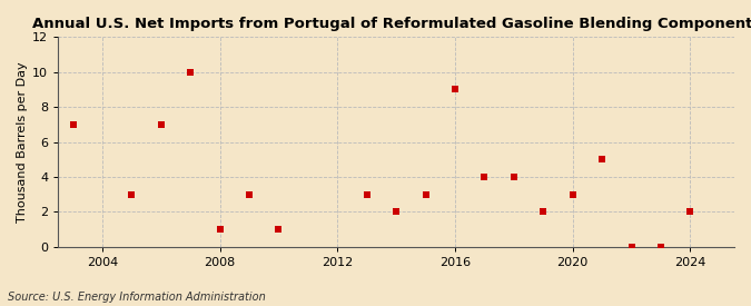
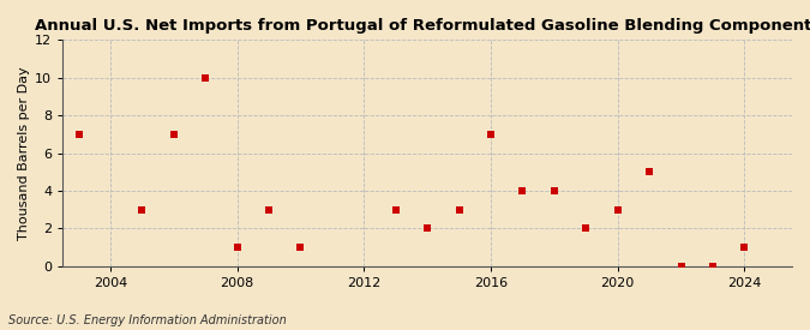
2016: 9 -> 7
2024: 2 -> 1
